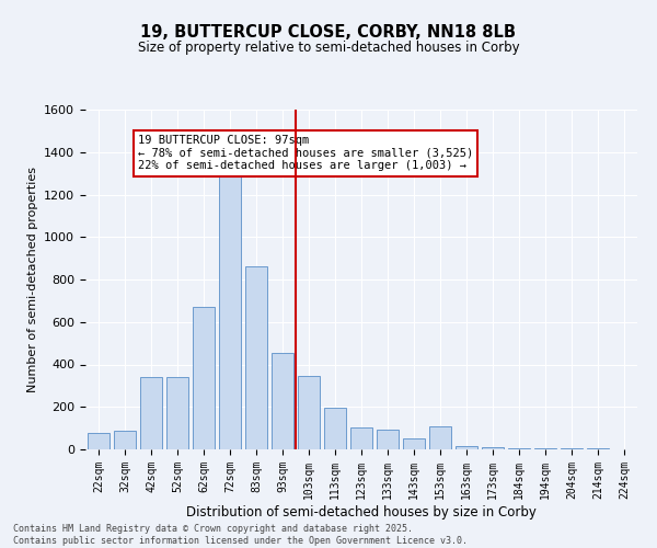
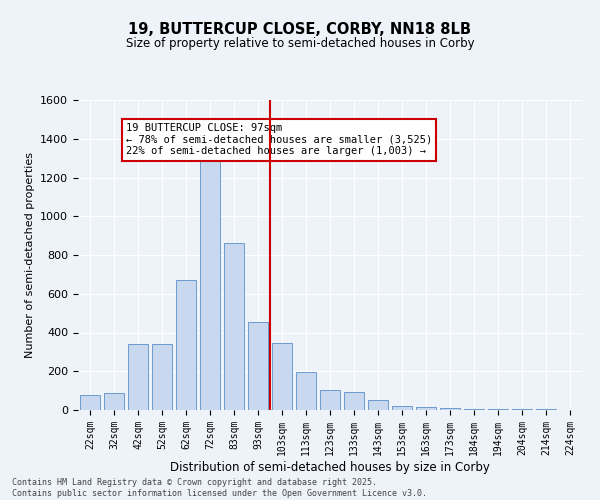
153sqm: 110 -> 20
